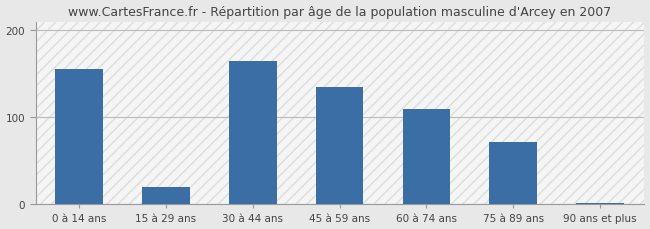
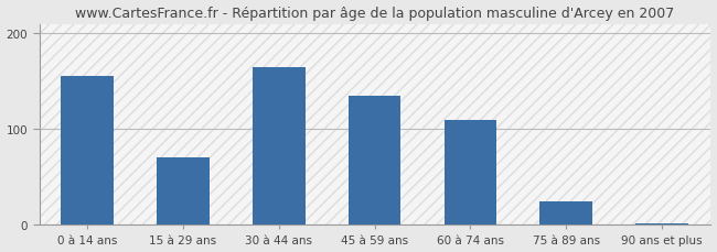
15 à 29 ans: 20 -> 70
75 à 89 ans: 72 -> 25
